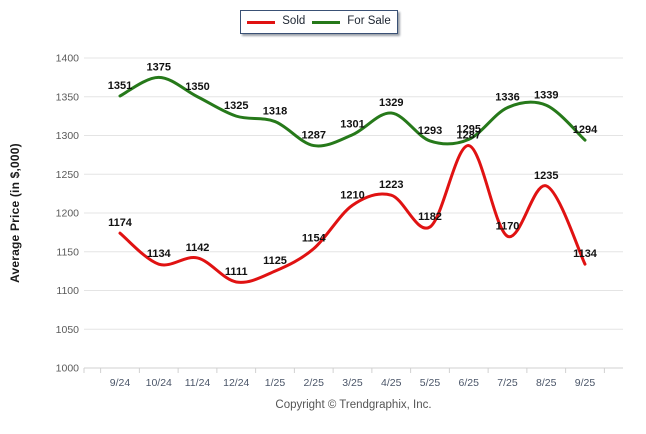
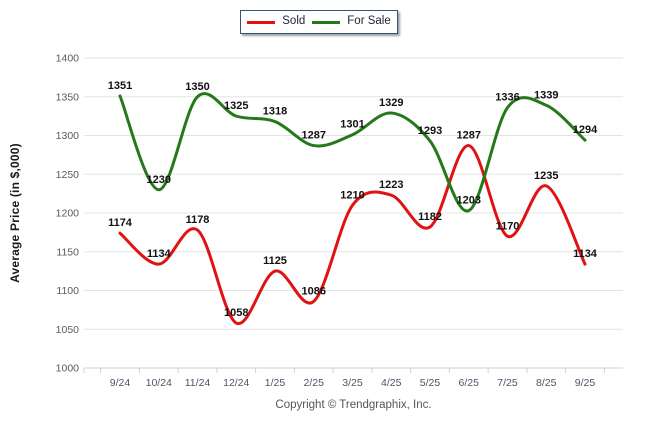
For Sale/10/24: 1375 -> 1230
Sold/11/24: 1142 -> 1178
Sold/12/24: 1111 -> 1058
Sold/2/25: 1154 -> 1086
For Sale/6/25: 1295 -> 1203
